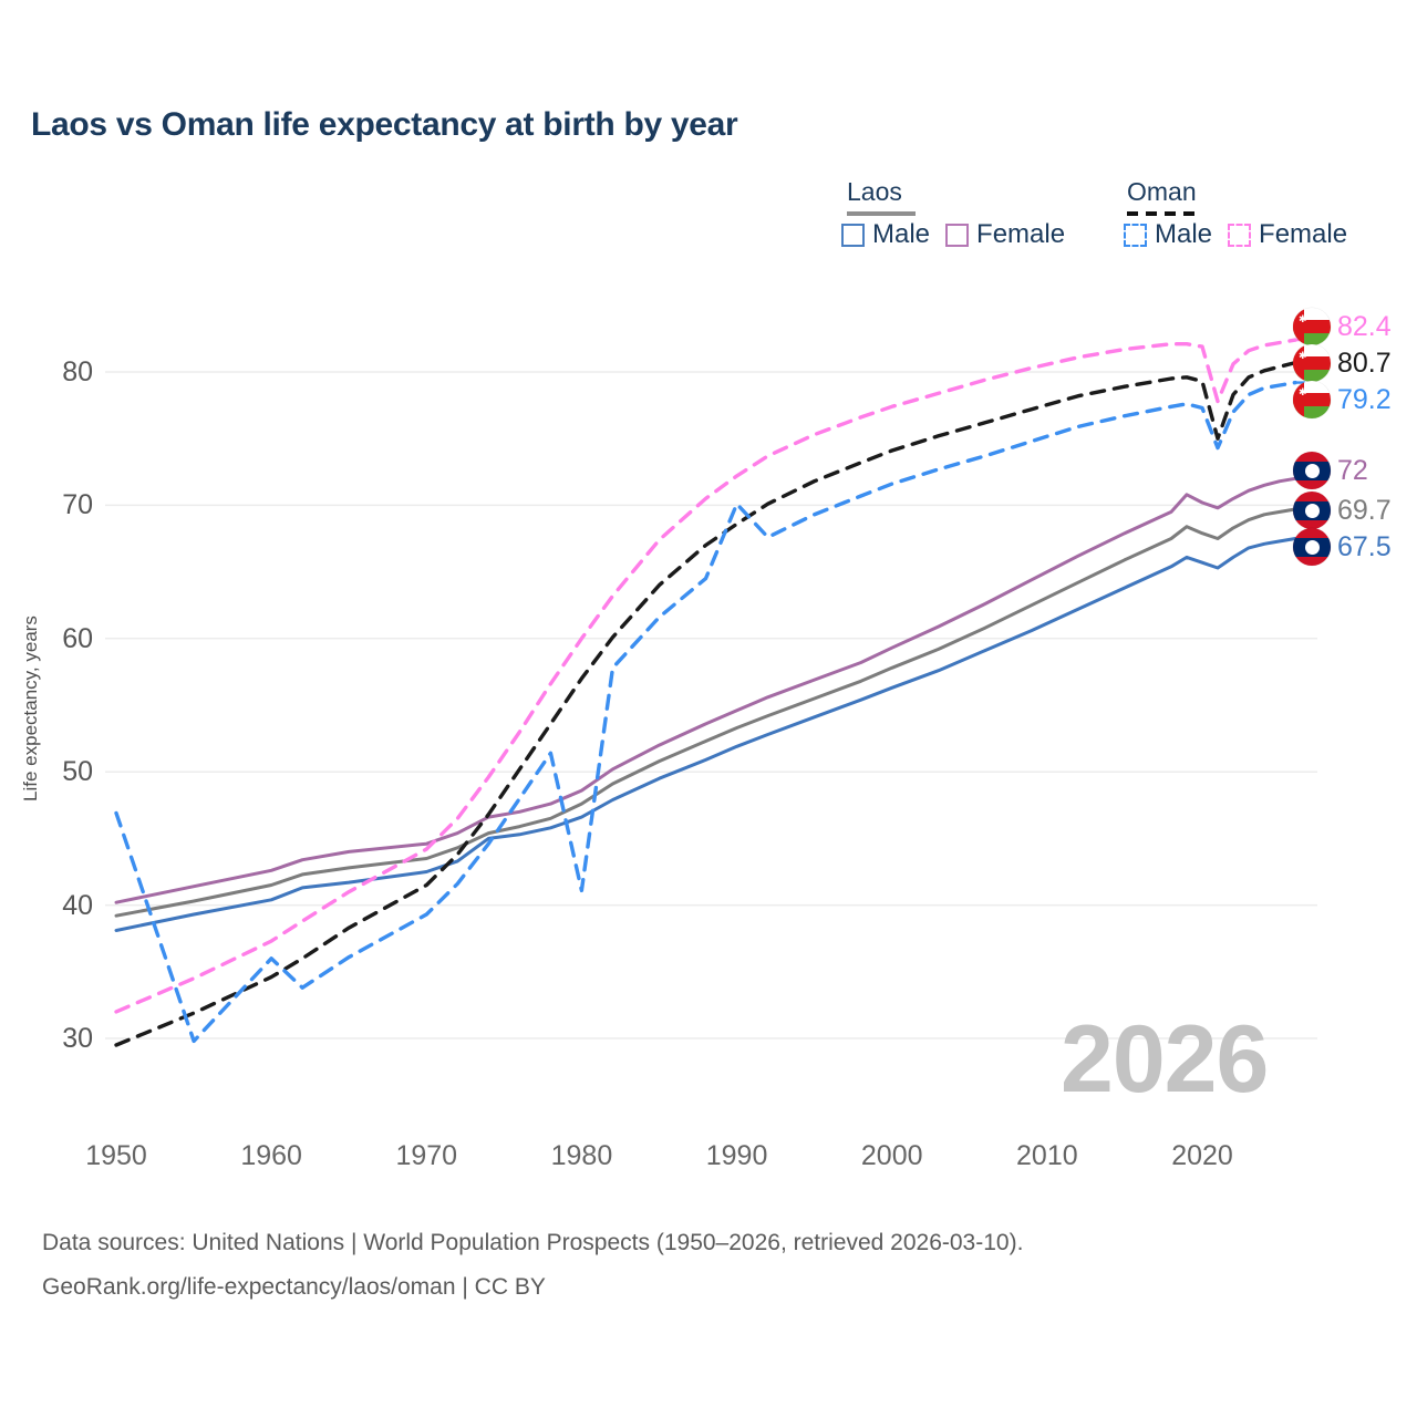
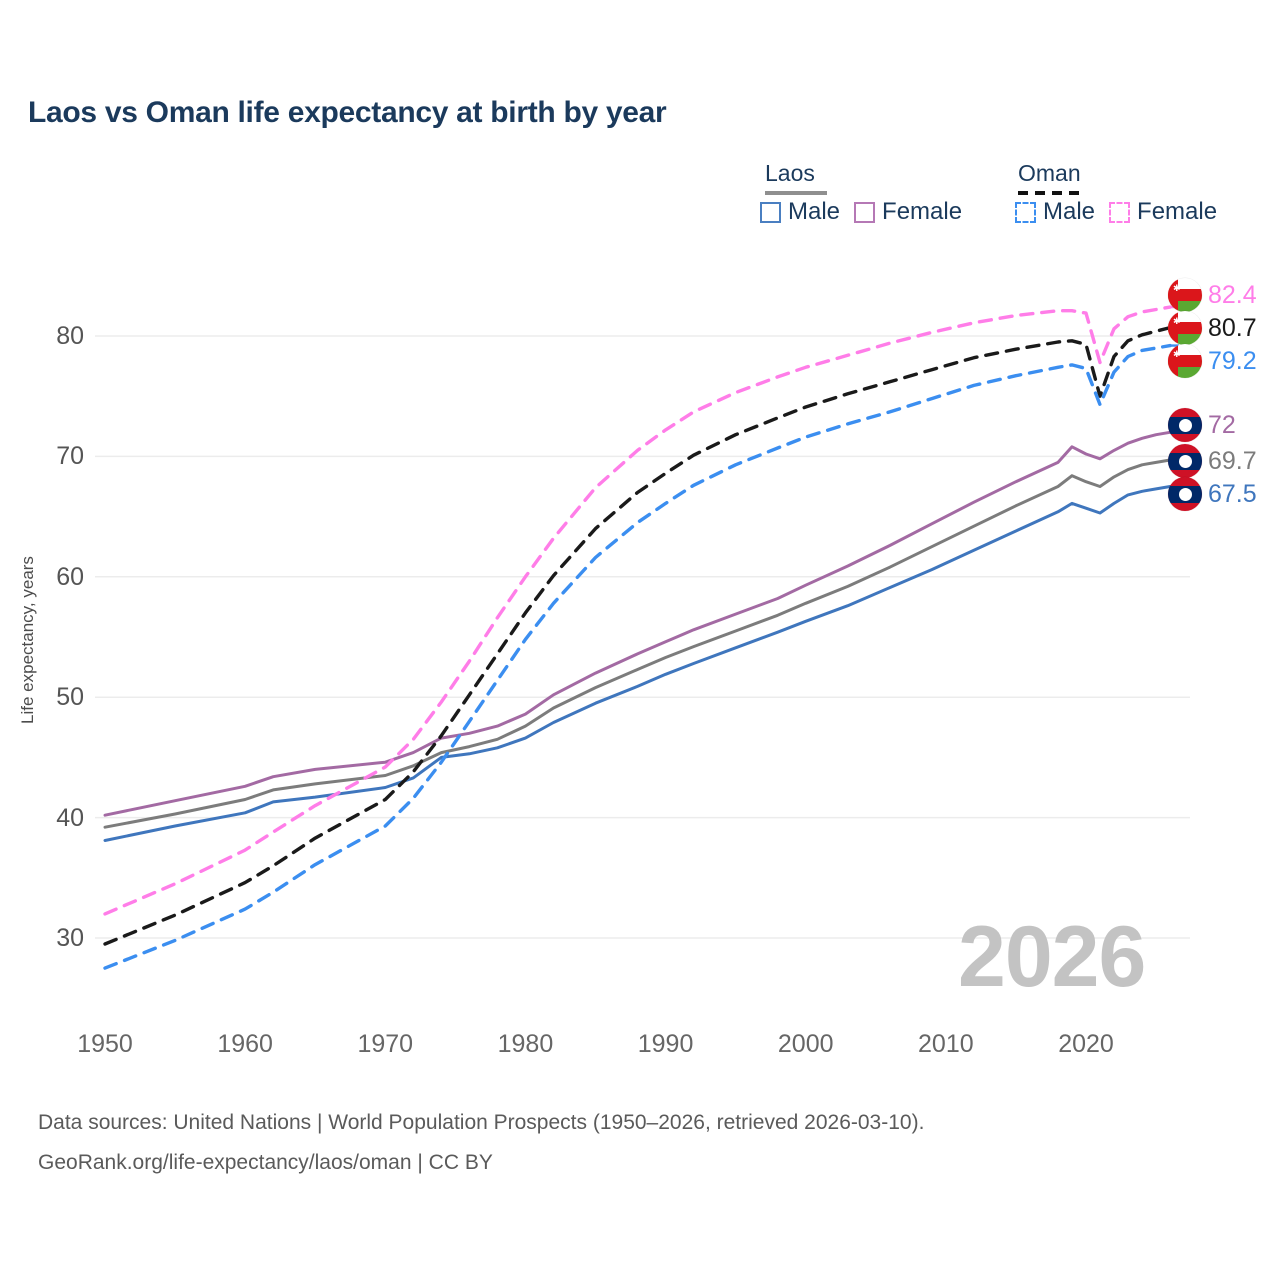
Oman Male/1950: 46.9 -> 27.5
Oman Male/1960: 36.0 -> 32.4
Oman Male/1980: 41.1 -> 54.8
Oman Male/1990: 70.1 -> 66.1
